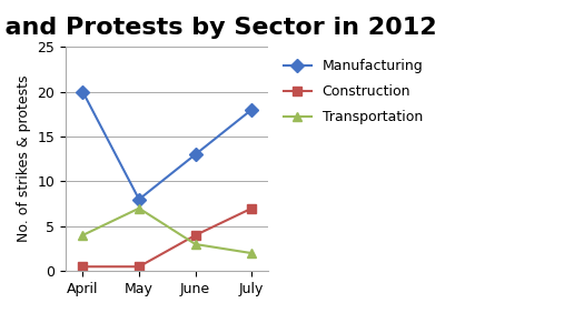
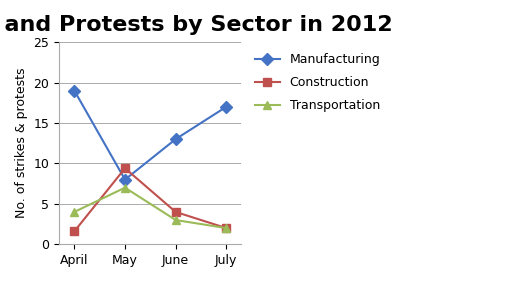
Manufacturing/April: 20 -> 19
Construction/April: 0.5 -> 1.6
Construction/May: 0.5 -> 9.4
Manufacturing/July: 18 -> 17
Construction/July: 7.0 -> 2.0
